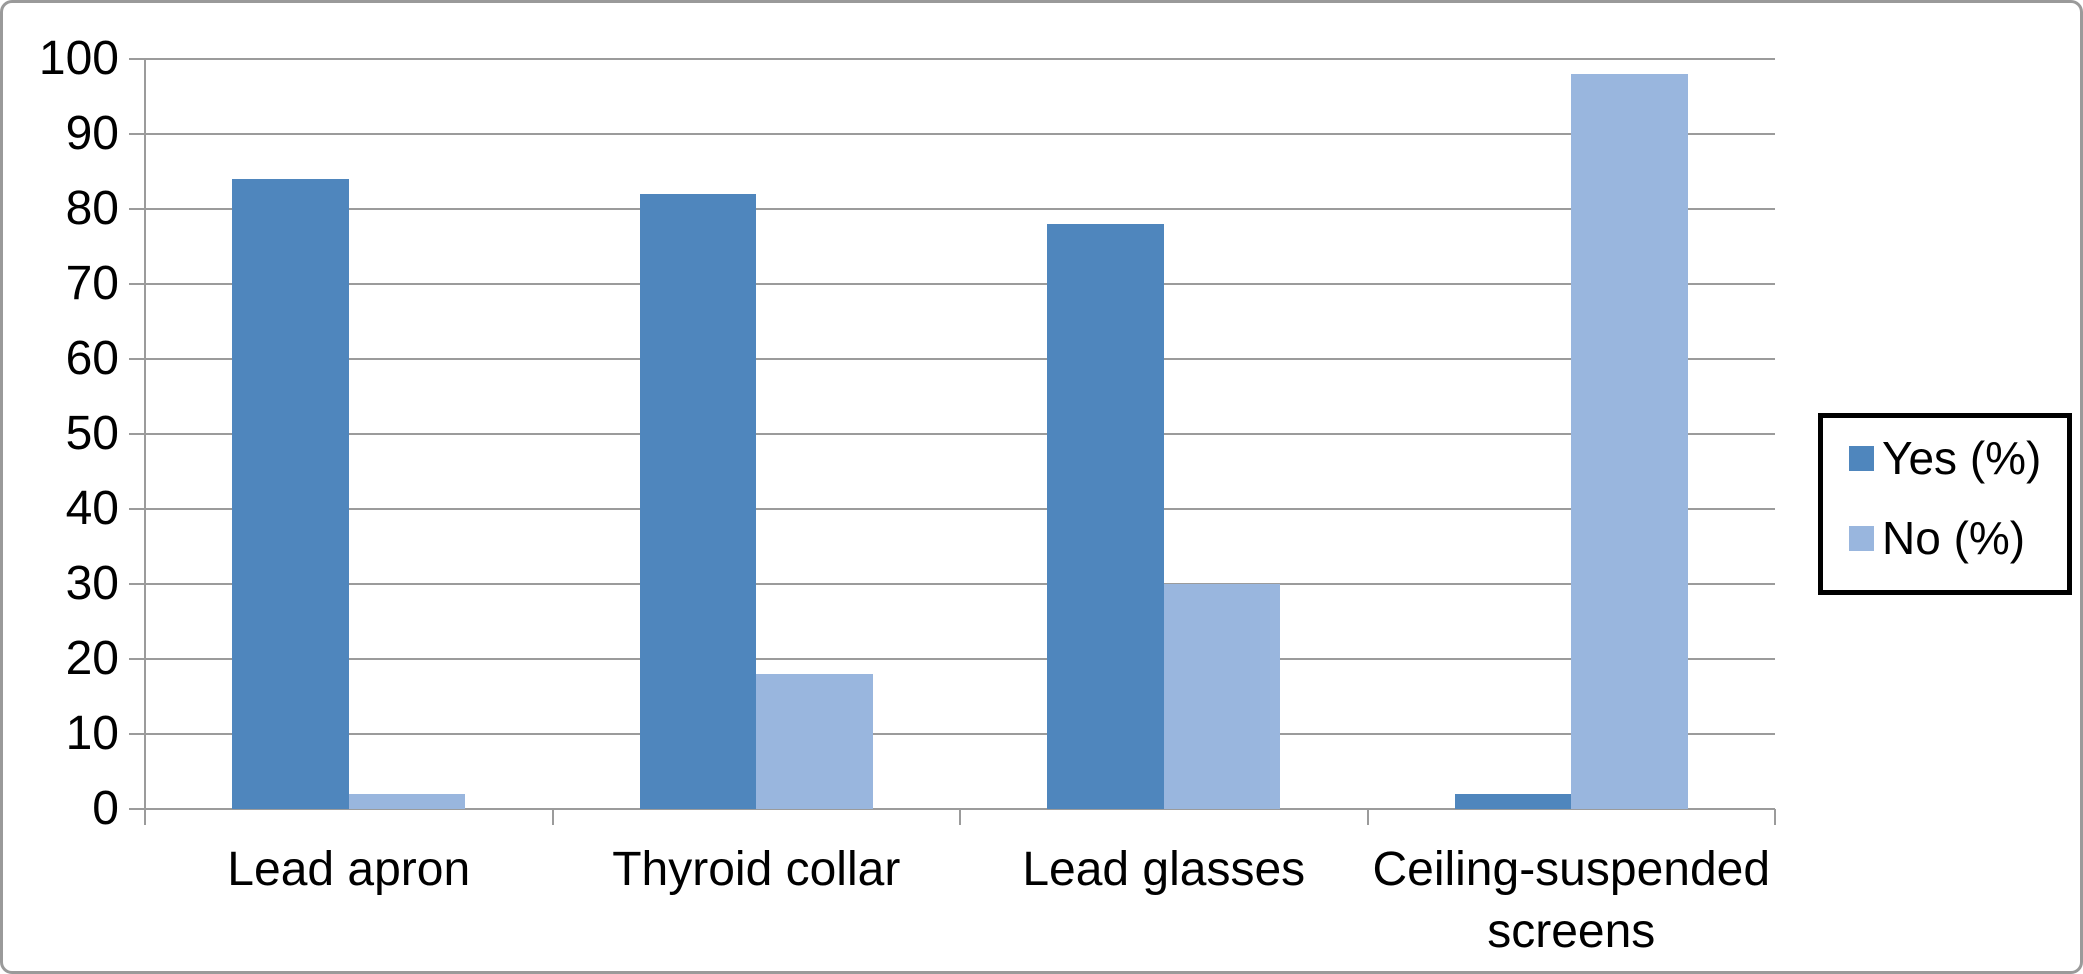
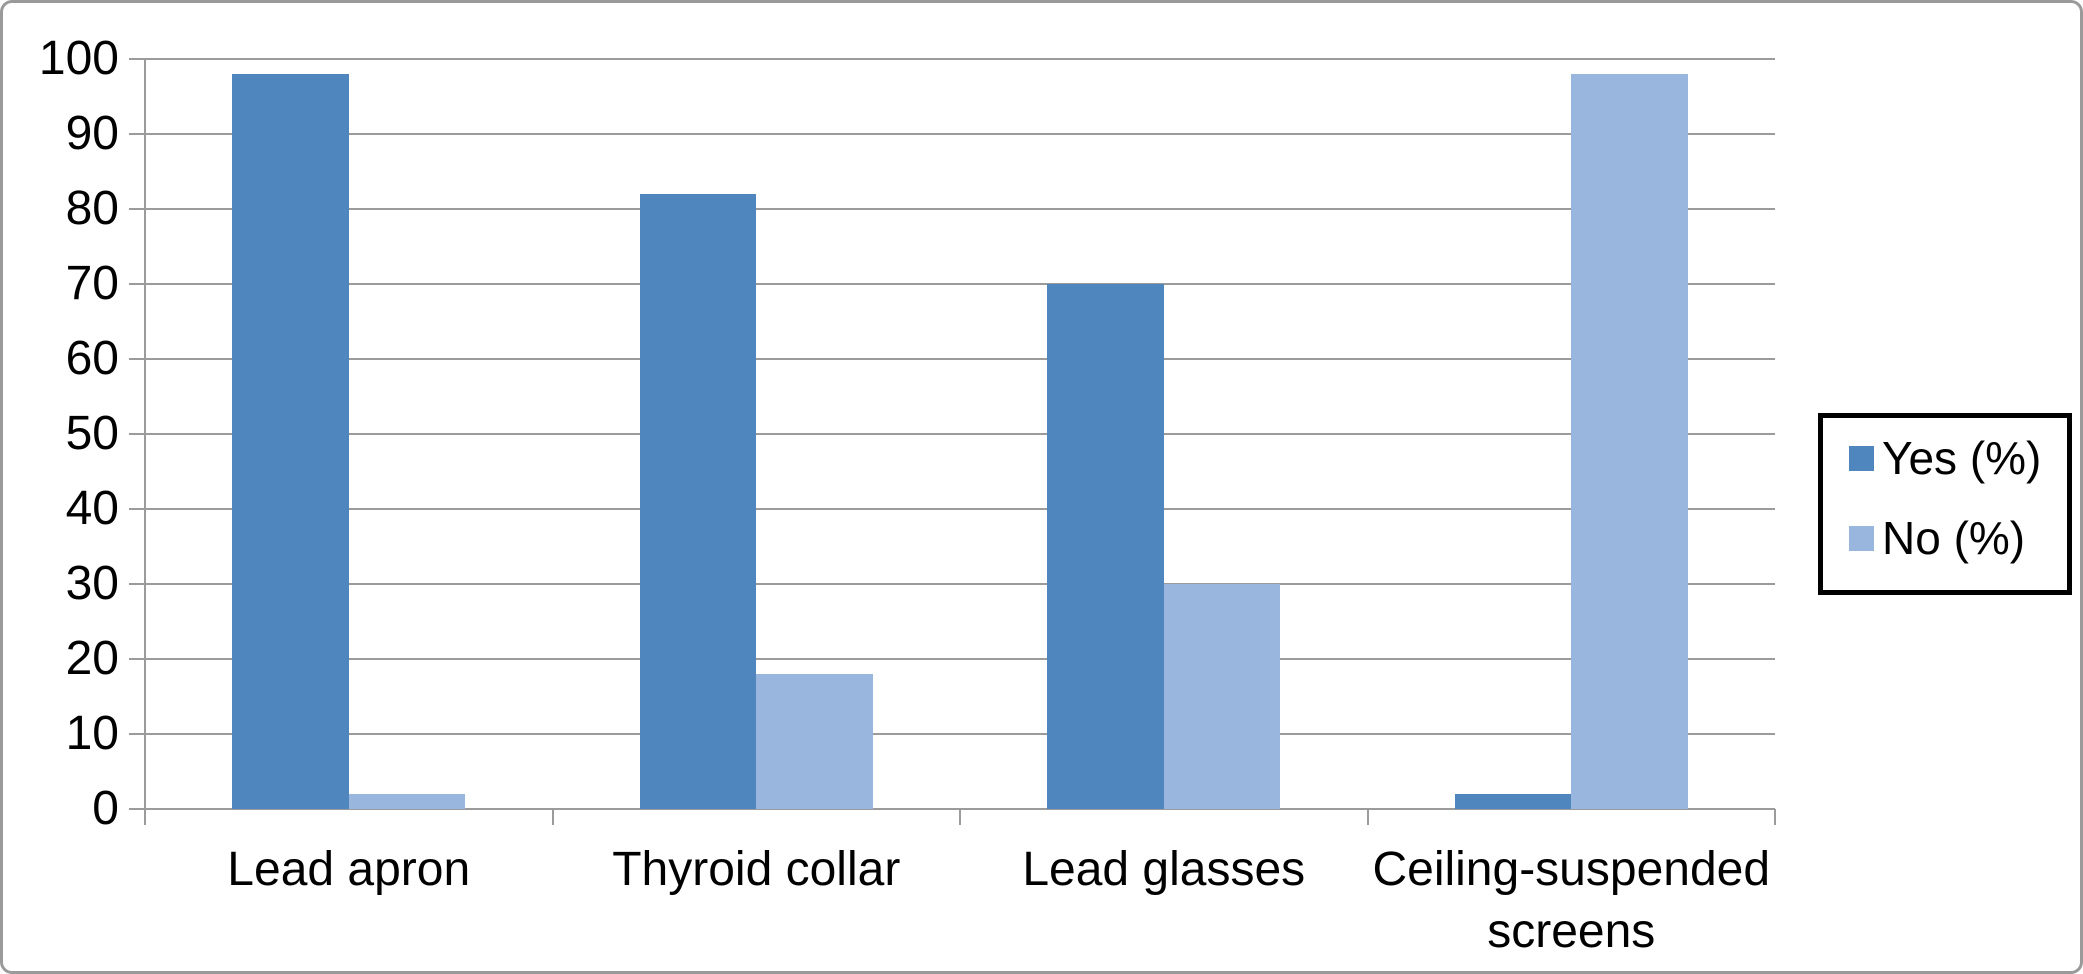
Yes (%)/Lead apron: 84 -> 98
Yes (%)/Lead glasses: 78 -> 70
